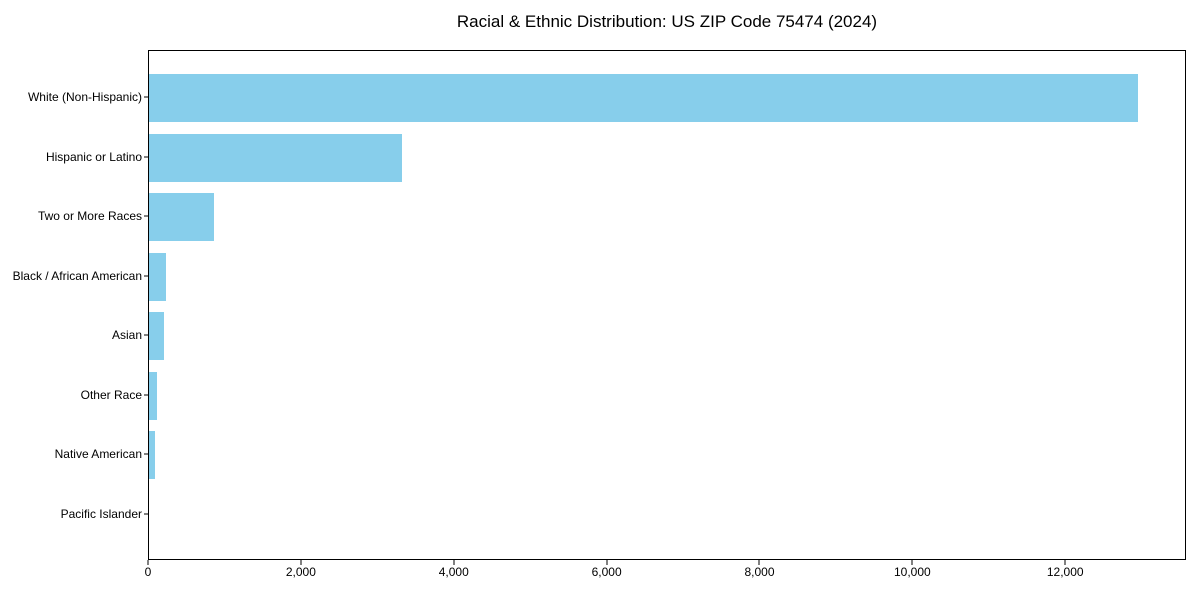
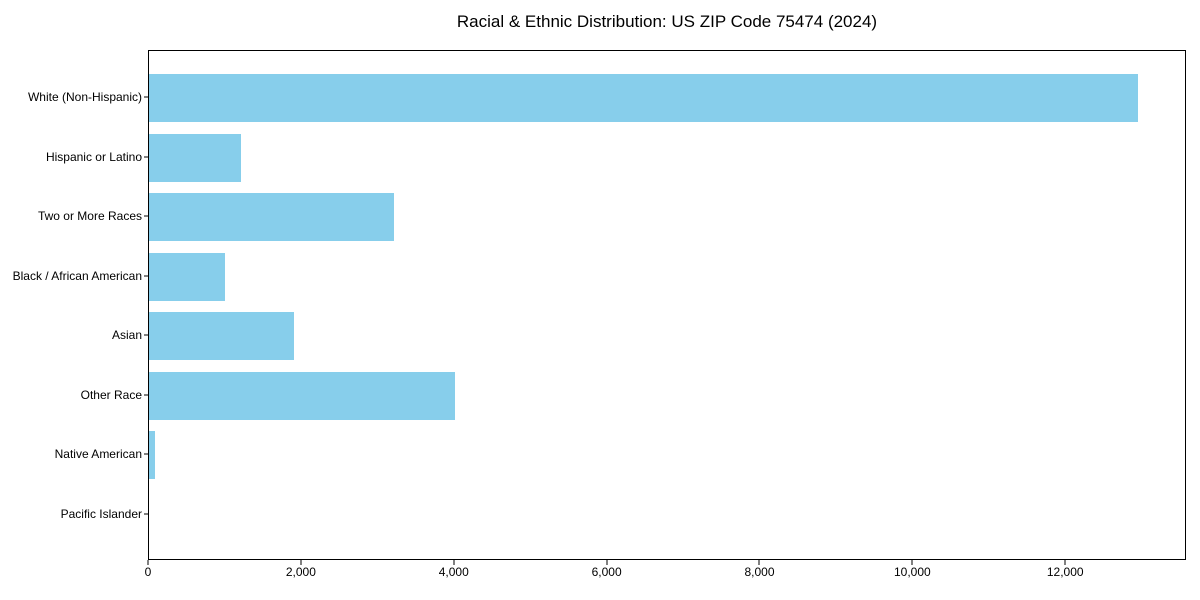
Hispanic or Latino: 3300 -> 1200
Two or More Races: 800 -> 3200
Black / African American: 200 -> 1000
Asian: 200 -> 1900
Other Race: 100 -> 4000
